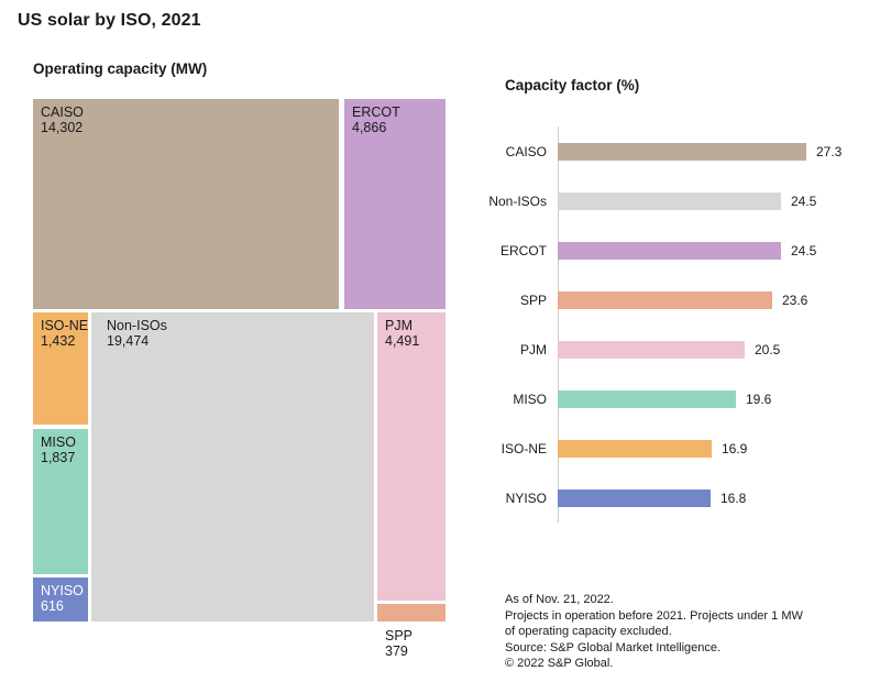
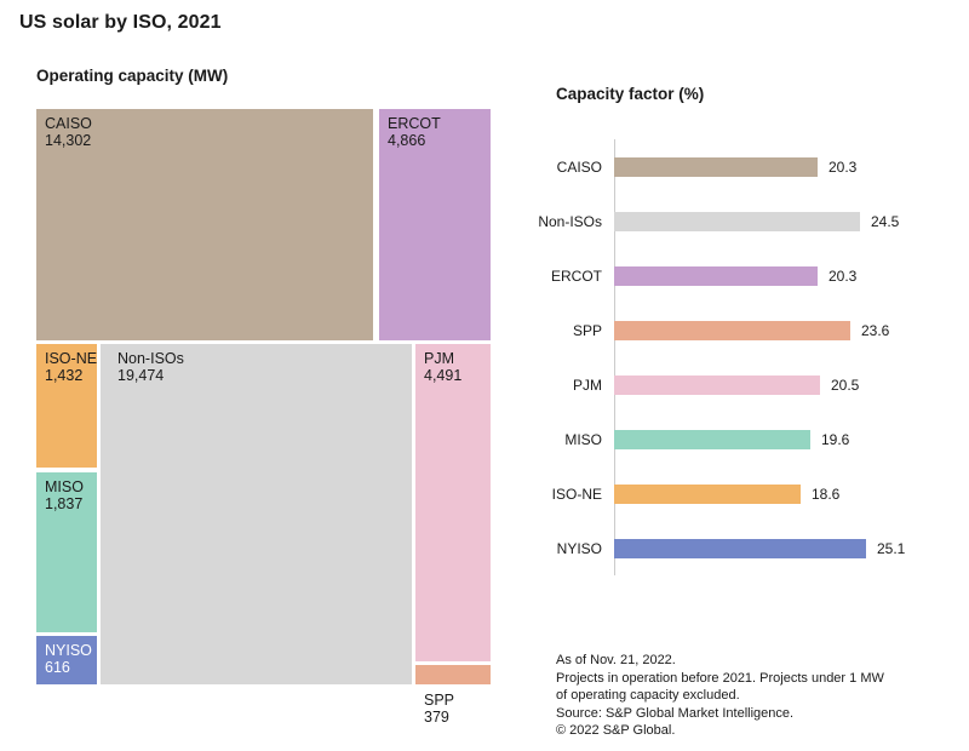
Capacity factor (%)/CAISO: 27.3 -> 20.3
Capacity factor (%)/ERCOT: 24.5 -> 20.3
Capacity factor (%)/ISO-NE: 16.9 -> 18.6
Capacity factor (%)/NYISO: 16.8 -> 25.1
